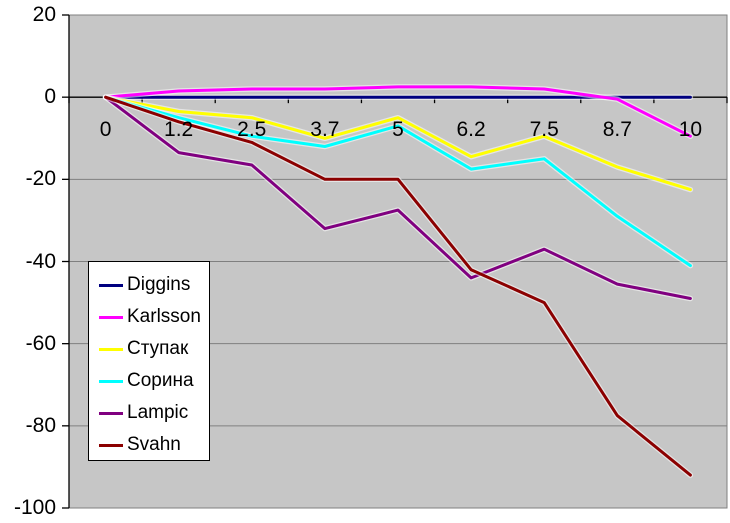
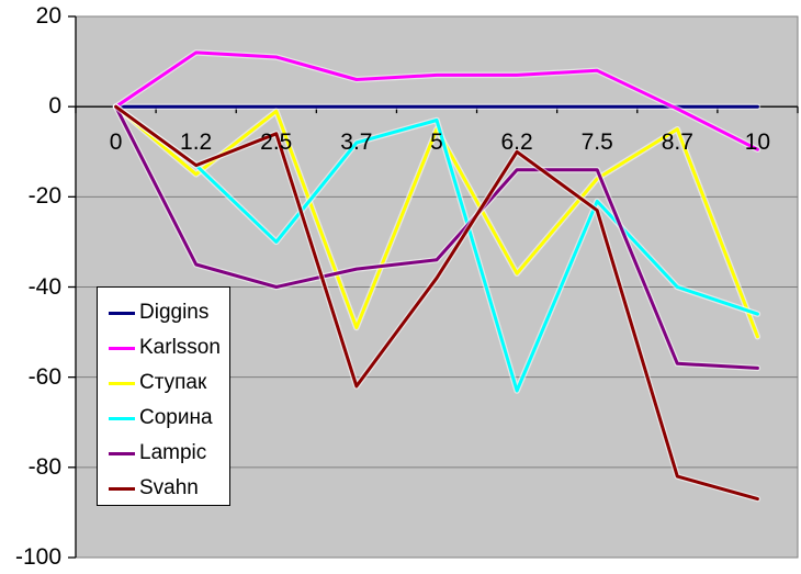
Karlsson/1.2: 2 -> 12
Ступак/1.2: -4 -> -15
Сорина/1.2: -5 -> -13
Lampic/1.2: -14 -> -35
Svahn/1.2: -6 -> -13
Karlsson/2.5: 2 -> 11
Ступак/2.5: -5 -> -1
Сорина/2.5: -10 -> -30
Lampic/2.5: -16 -> -40
Svahn/2.5: -11 -> -6
Karlsson/3.7: 2 -> 6
Ступак/3.7: -10 -> -49
Сорина/3.7: -12 -> -8
Lampic/3.7: -32 -> -36
Svahn/3.7: -20 -> -62
Karlsson/5: 2 -> 7
Сорина/5: -7 -> -3
Lampic/5: -28 -> -34
Svahn/5: -20 -> -38
Karlsson/6.2: 2 -> 7
Ступак/6.2: -14 -> -37
Сорина/6.2: -18 -> -63
Lampic/6.2: -44 -> -14
Svahn/6.2: -42 -> -10
Karlsson/7.5: 2 -> 8
Ступак/7.5: -10 -> -16
Сорина/7.5: -15 -> -21
Lampic/7.5: -37 -> -14
Svahn/7.5: -50 -> -23
Ступак/8.7: -17 -> -5
Сорина/8.7: -29 -> -40
Lampic/8.7: -46 -> -57
Svahn/8.7: -78 -> -82
Ступак/10: -22 -> -51
Сорина/10: -41 -> -46
Lampic/10: -49 -> -58
Svahn/10: -92 -> -87
